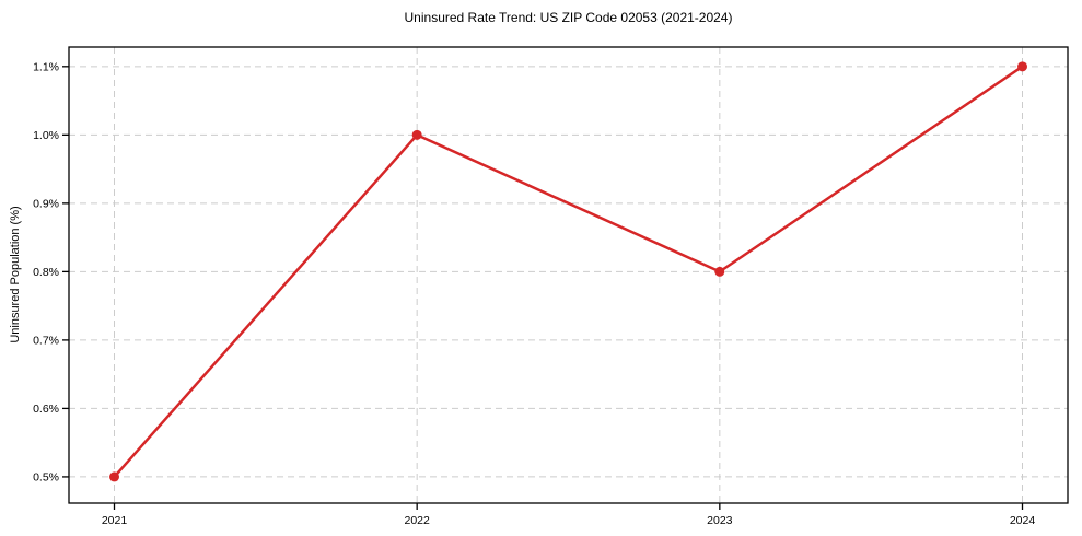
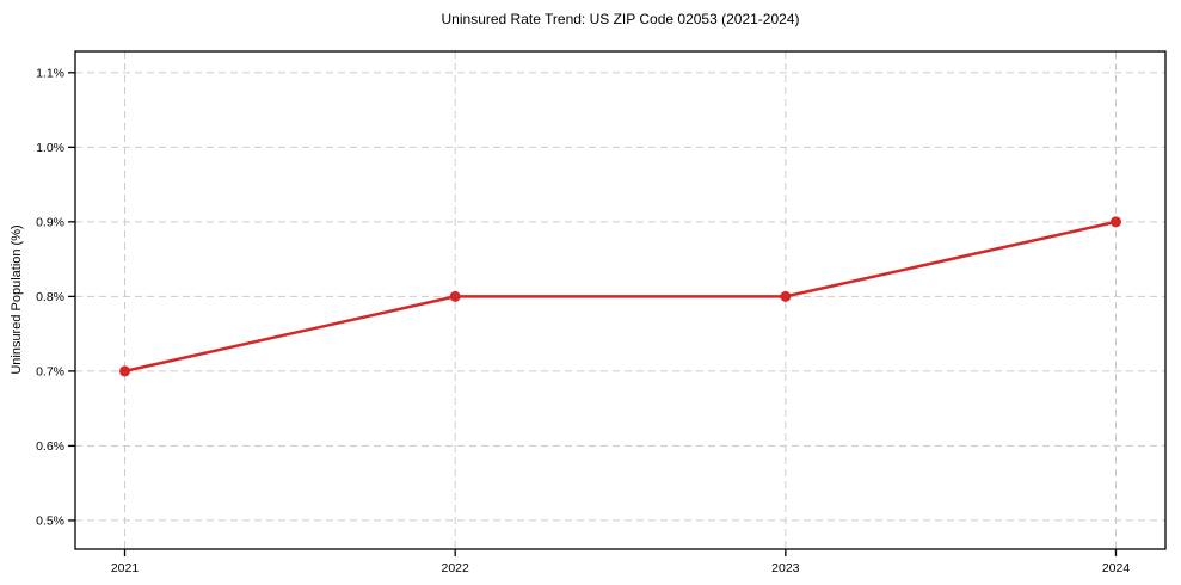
2021: 0.5% -> 0.7%
2022: 1.0% -> 0.8%
2024: 1.1% -> 0.9%
